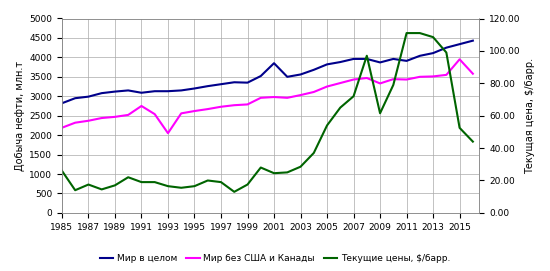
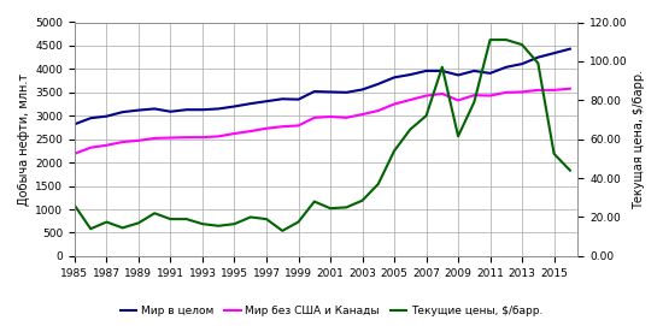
Мир без США и Канады/1991: 2750 -> 2530
Мир без США и Канады/1993: 2050 -> 2540
Мир в целом/2001: 3850 -> 3510
Мир без США и Канады/2015: 3950 -> 3550
